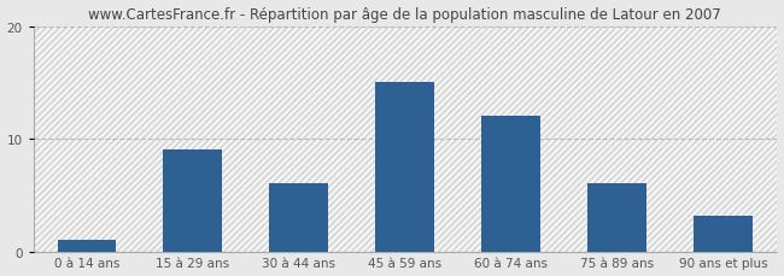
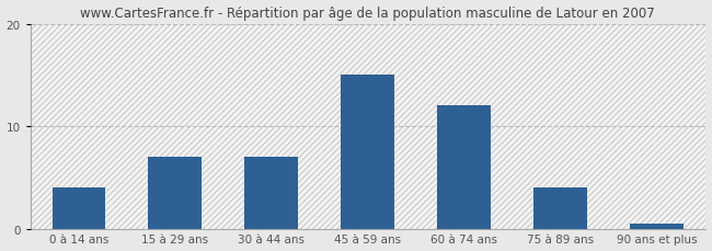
0 à 14 ans: 1.0 -> 4.0
15 à 29 ans: 9.0 -> 7.0
30 à 44 ans: 6.0 -> 7.0
75 à 89 ans: 6.0 -> 4.0
90 ans et plus: 3.2 -> 0.5
